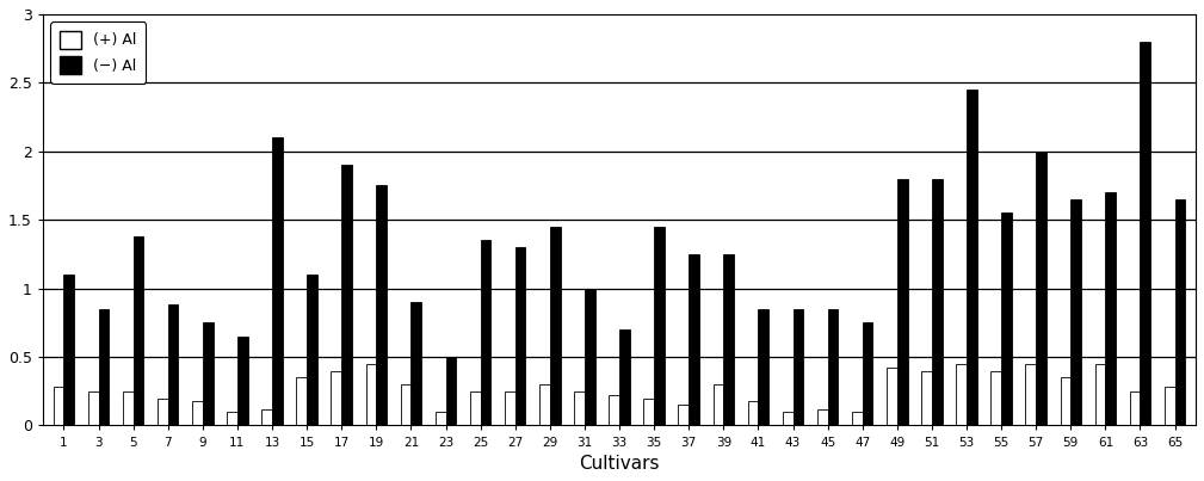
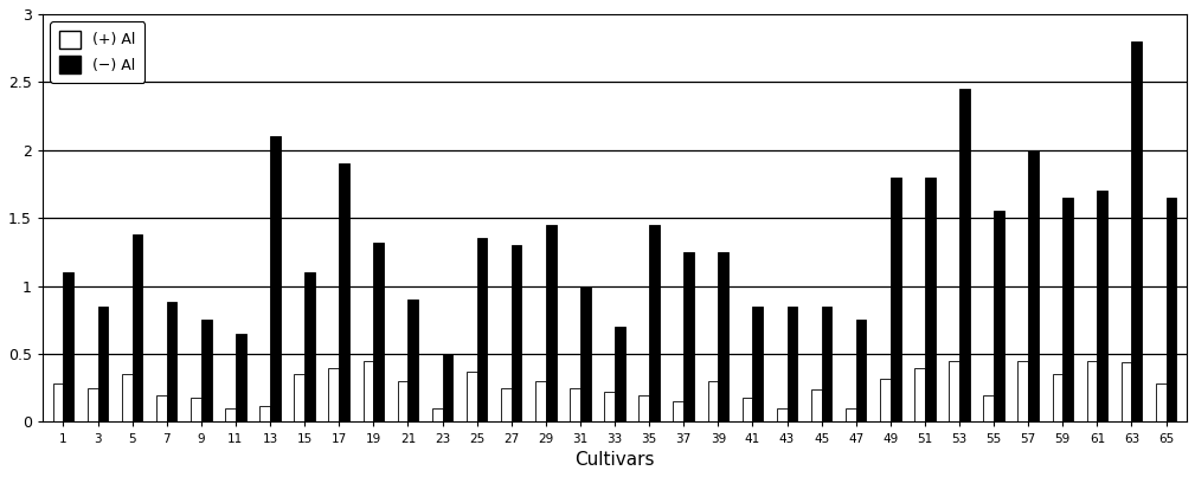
(+) Al/5: 0.25 -> 0.35
(−) Al/19: 1.75 -> 1.32
(+) Al/25: 0.25 -> 0.37
(+) Al/45: 0.12 -> 0.24
(+) Al/49: 0.42 -> 0.32
(+) Al/55: 0.40 -> 0.20
(+) Al/63: 0.25 -> 0.44
